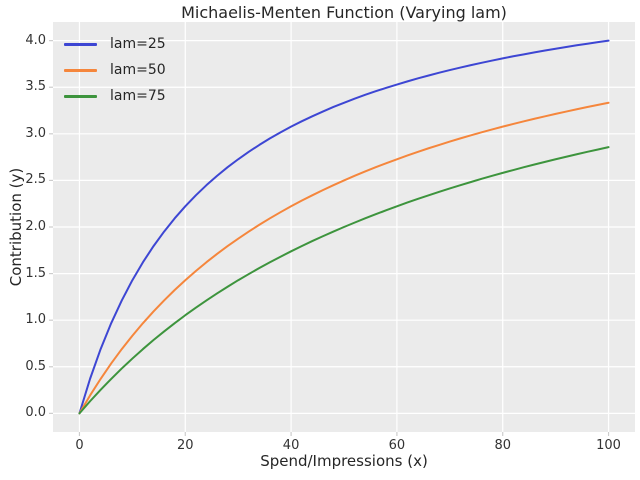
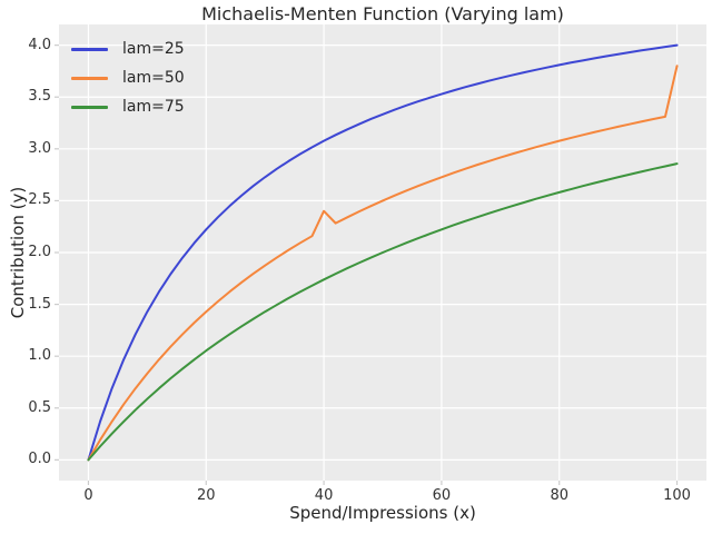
lam=50/40: 2.2 -> 2.4
lam=50/100: 3.3 -> 3.8
